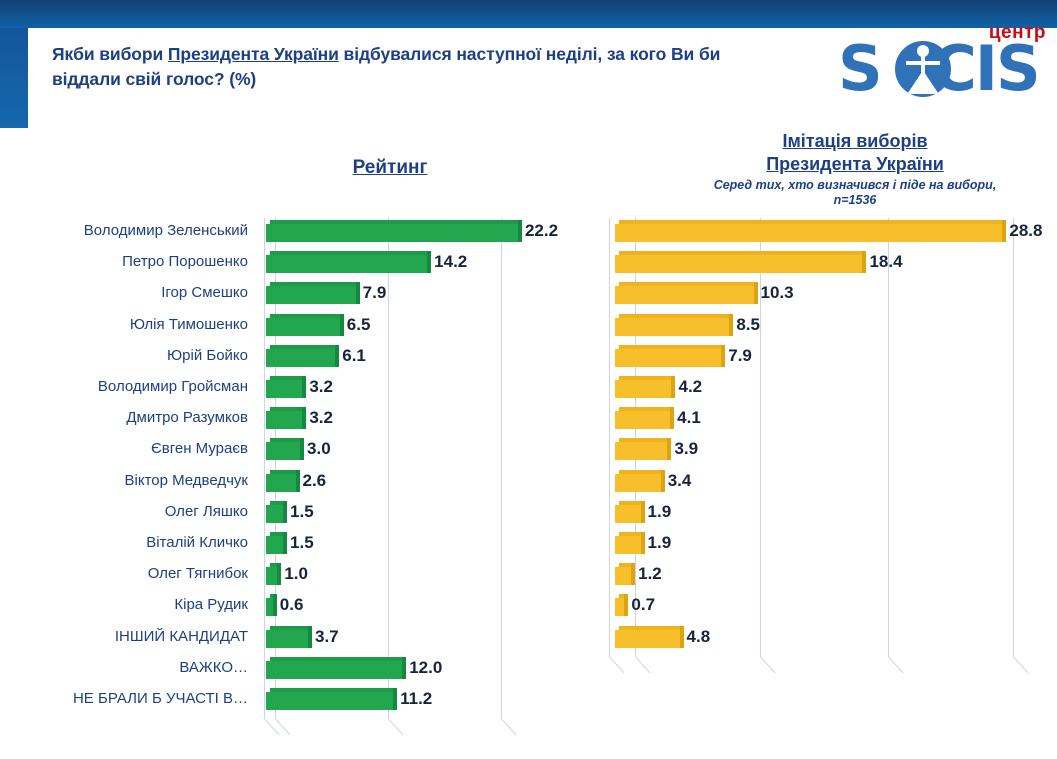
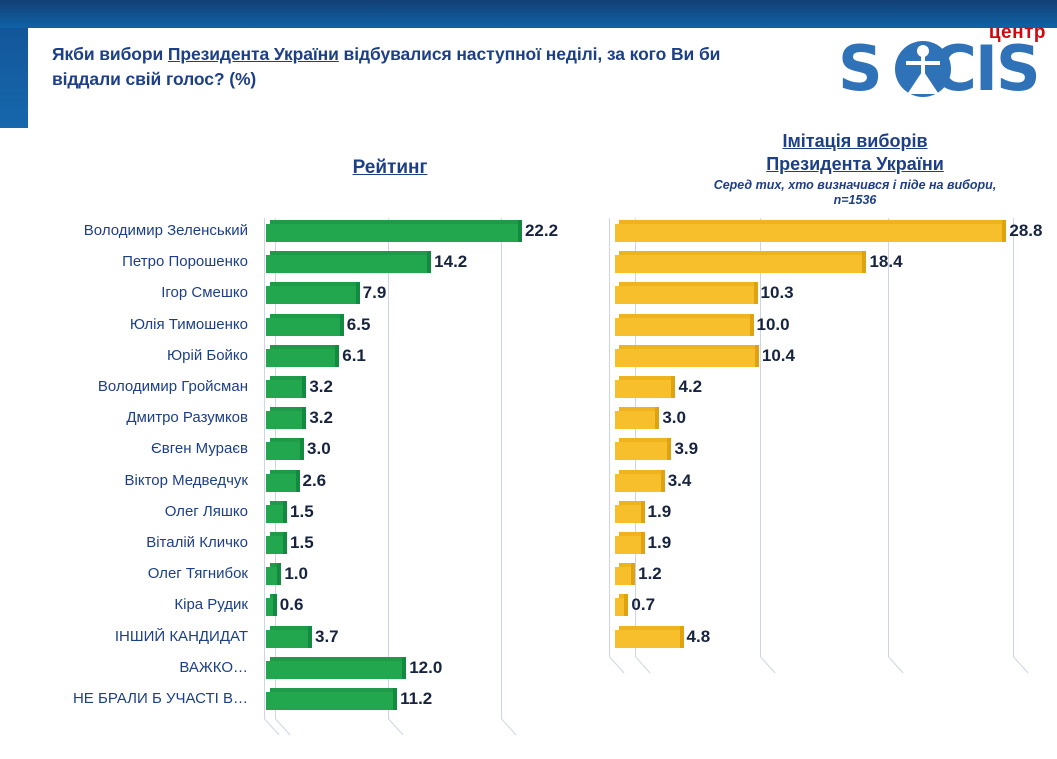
Імітація виборів Президента України/Юлія Тимошенко: 8.5 -> 10.0
Імітація виборів Президента України/Юрій Бойко: 7.9 -> 10.4
Імітація виборів Президента України/Дмитро Разумков: 4.1 -> 3.0
